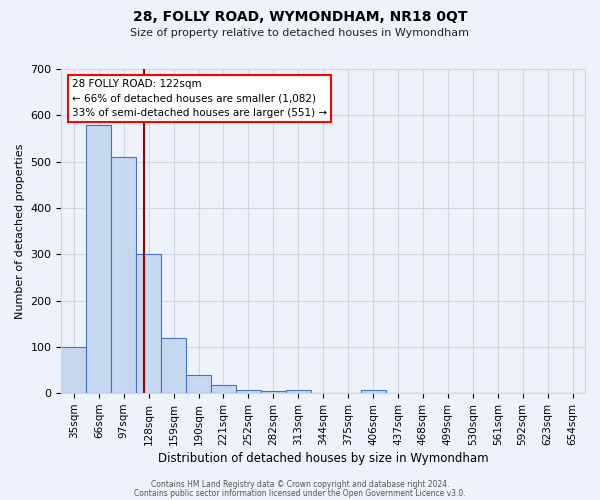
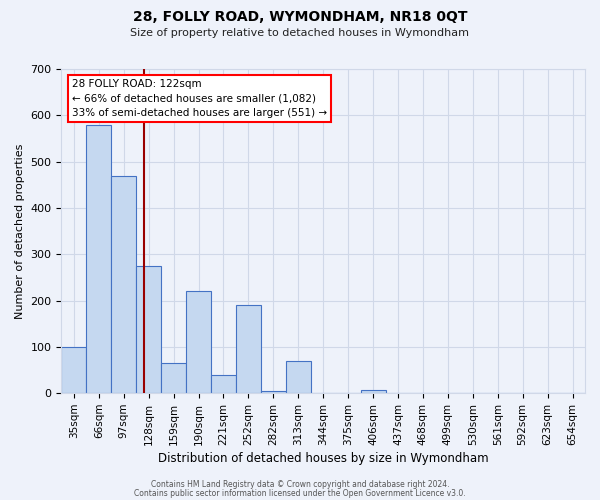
97sqm: 510 -> 470
128sqm: 300 -> 275
159sqm: 120 -> 65
190sqm: 40 -> 220
221sqm: 17 -> 40
252sqm: 8 -> 190
313sqm: 6 -> 70
